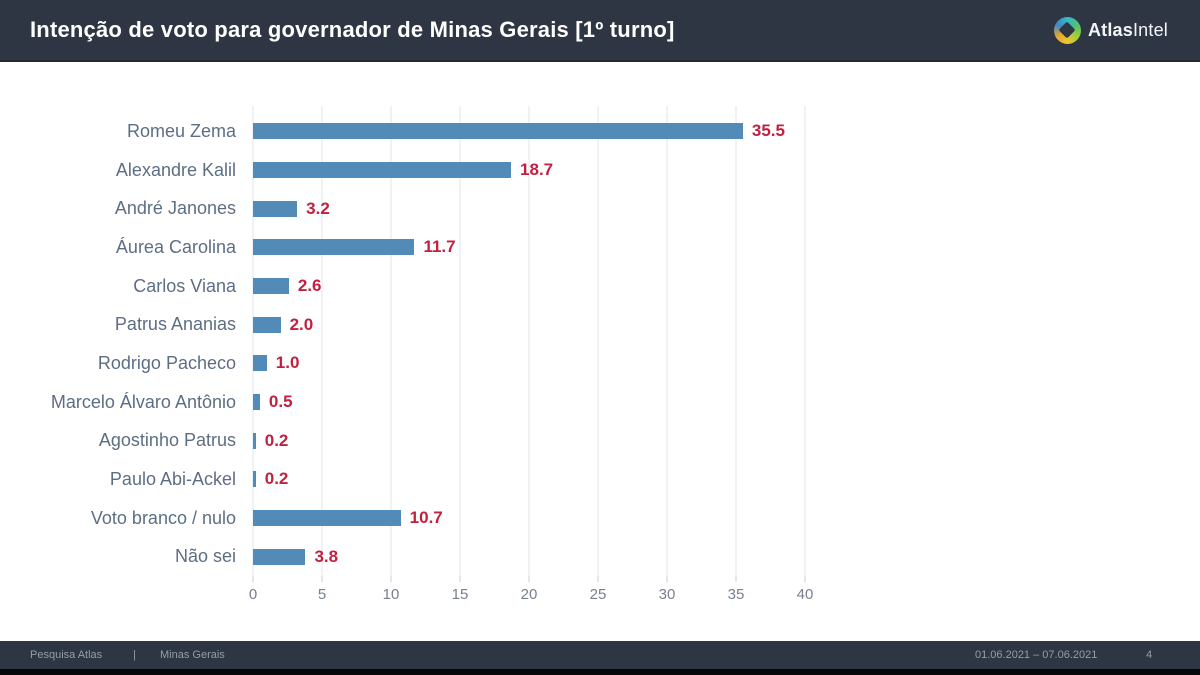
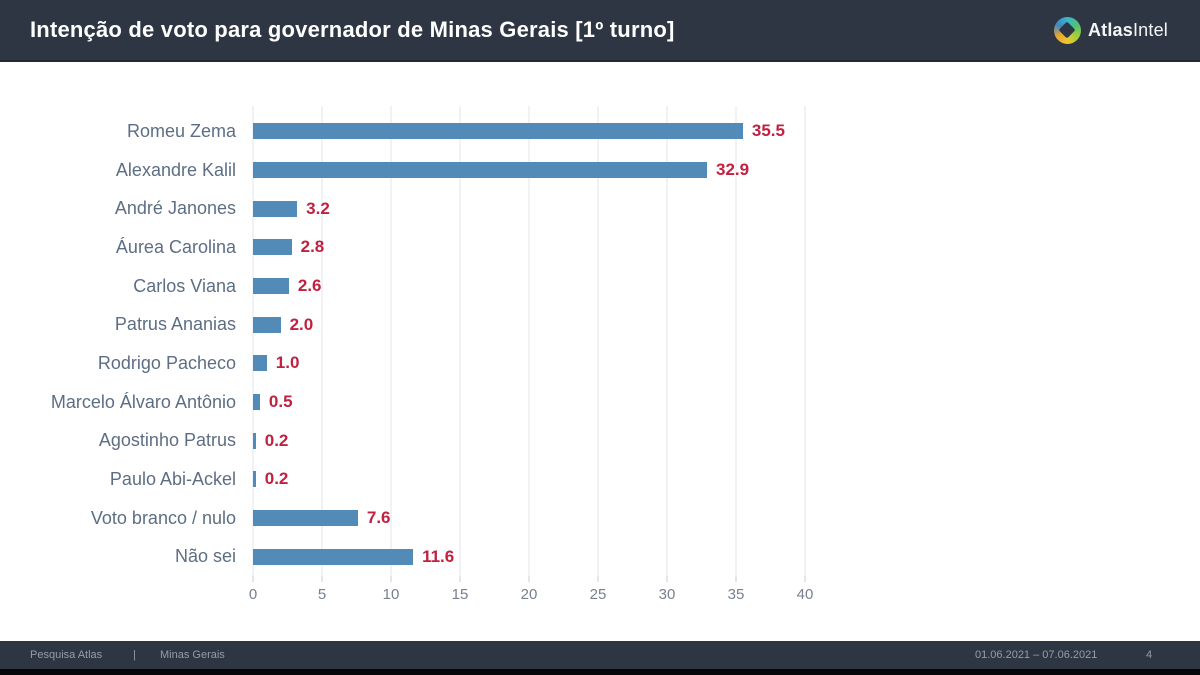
Alexandre Kalil: 18.7 -> 32.9
Áurea Carolina: 11.7 -> 2.8
Voto branco / nulo: 10.7 -> 7.6
Não sei: 3.8 -> 11.6
